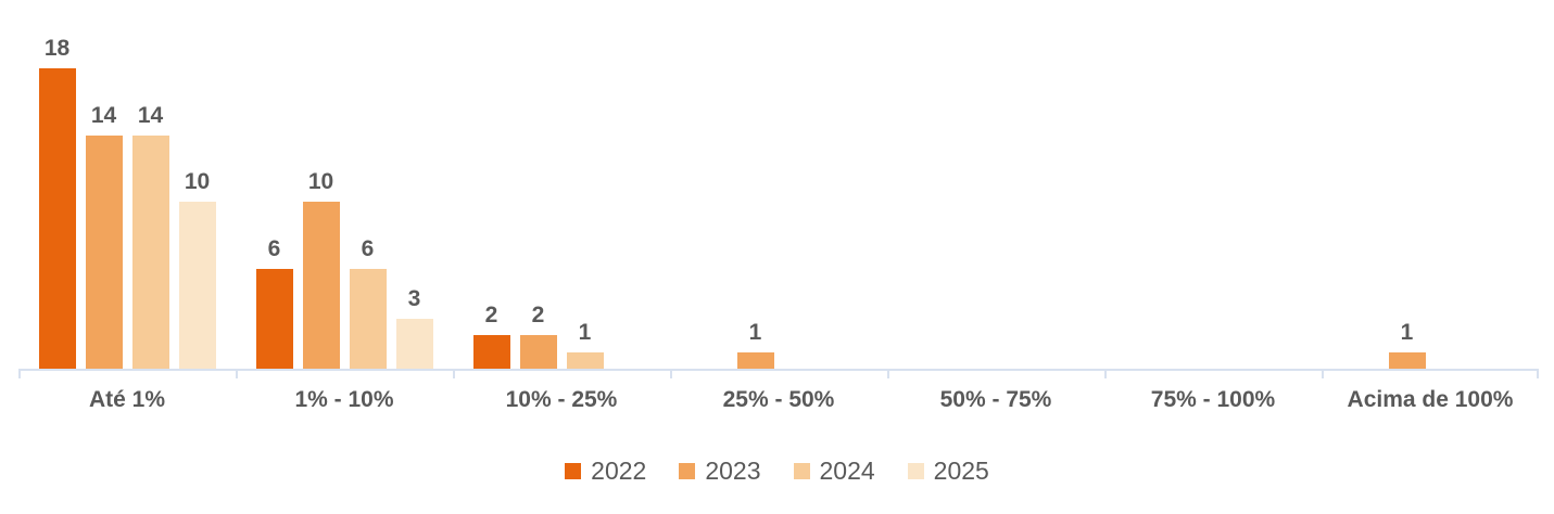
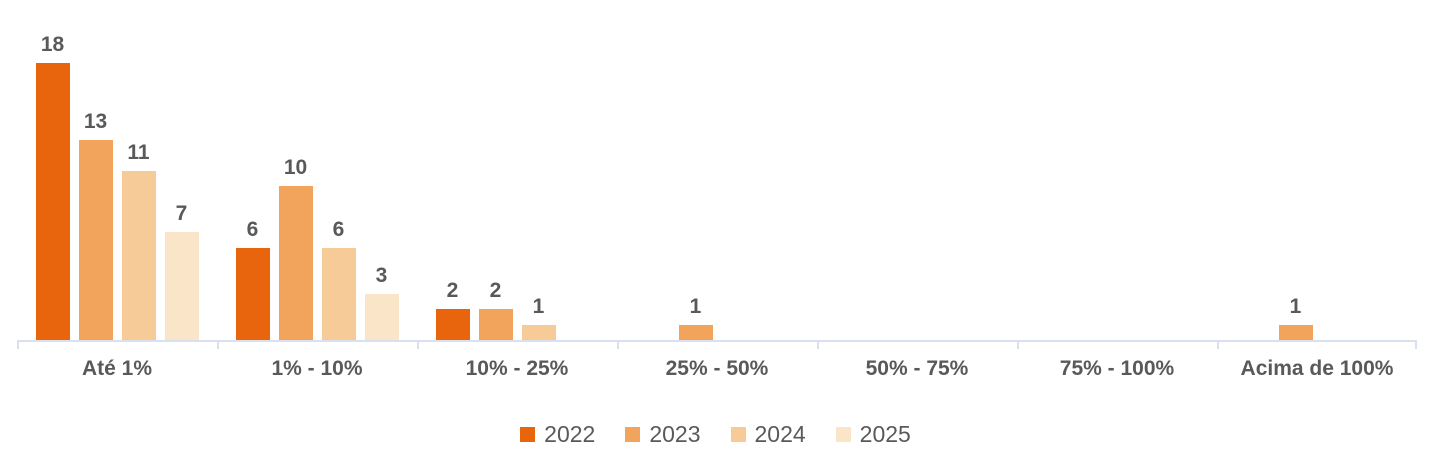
2023/Até 1%: 14 -> 13
2024/Até 1%: 14 -> 11
2025/Até 1%: 10 -> 7
